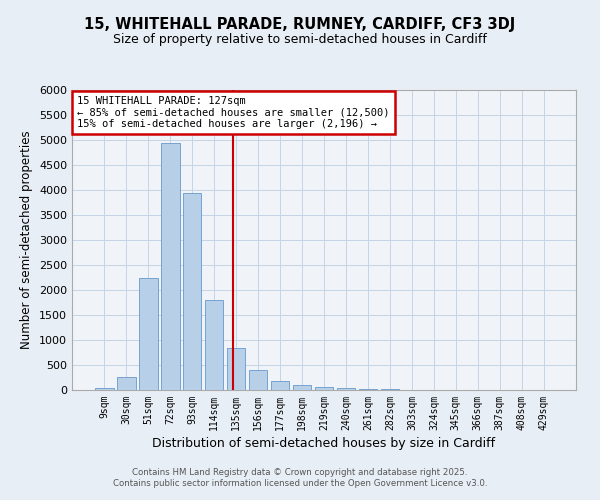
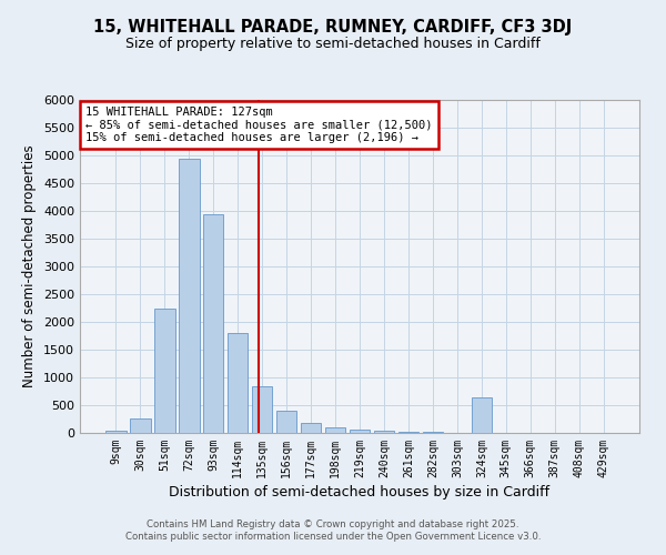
324sqm: 0 -> 640
